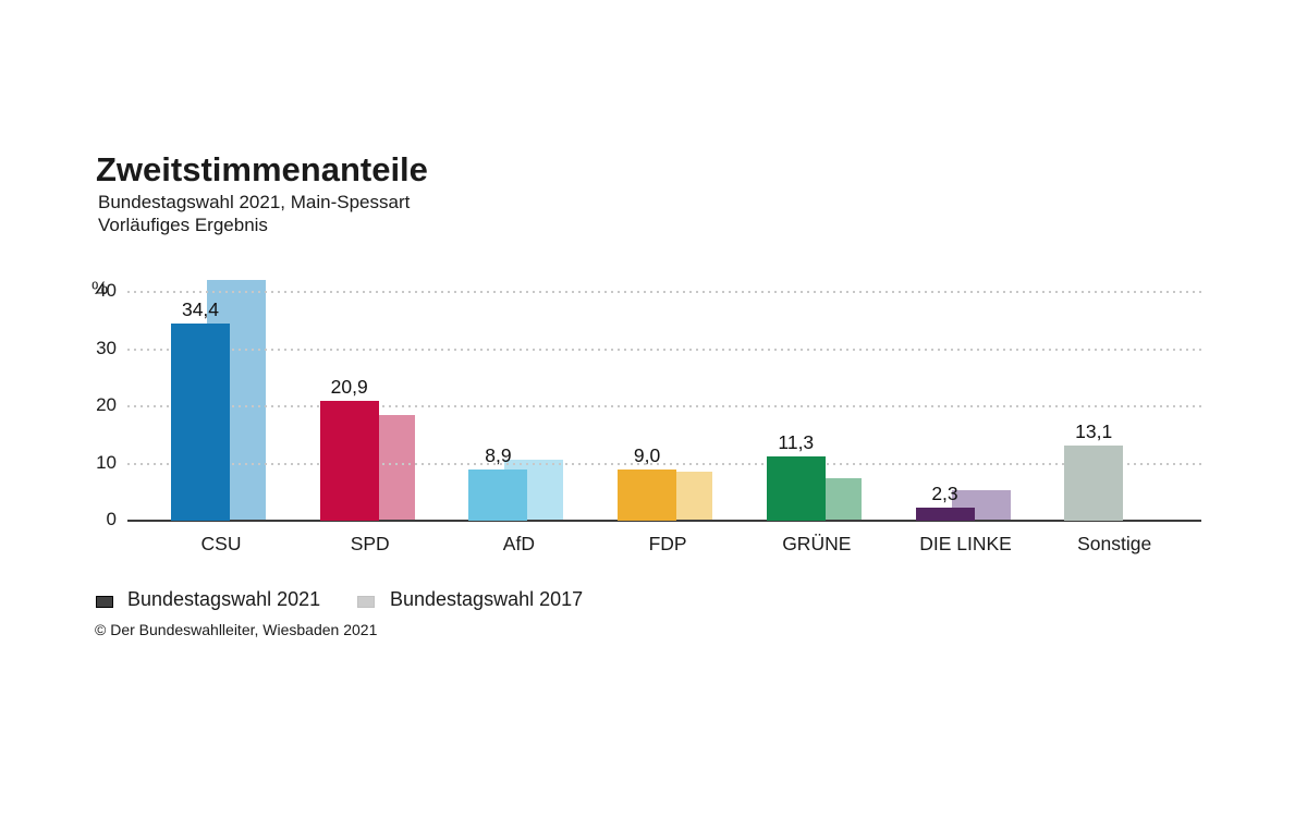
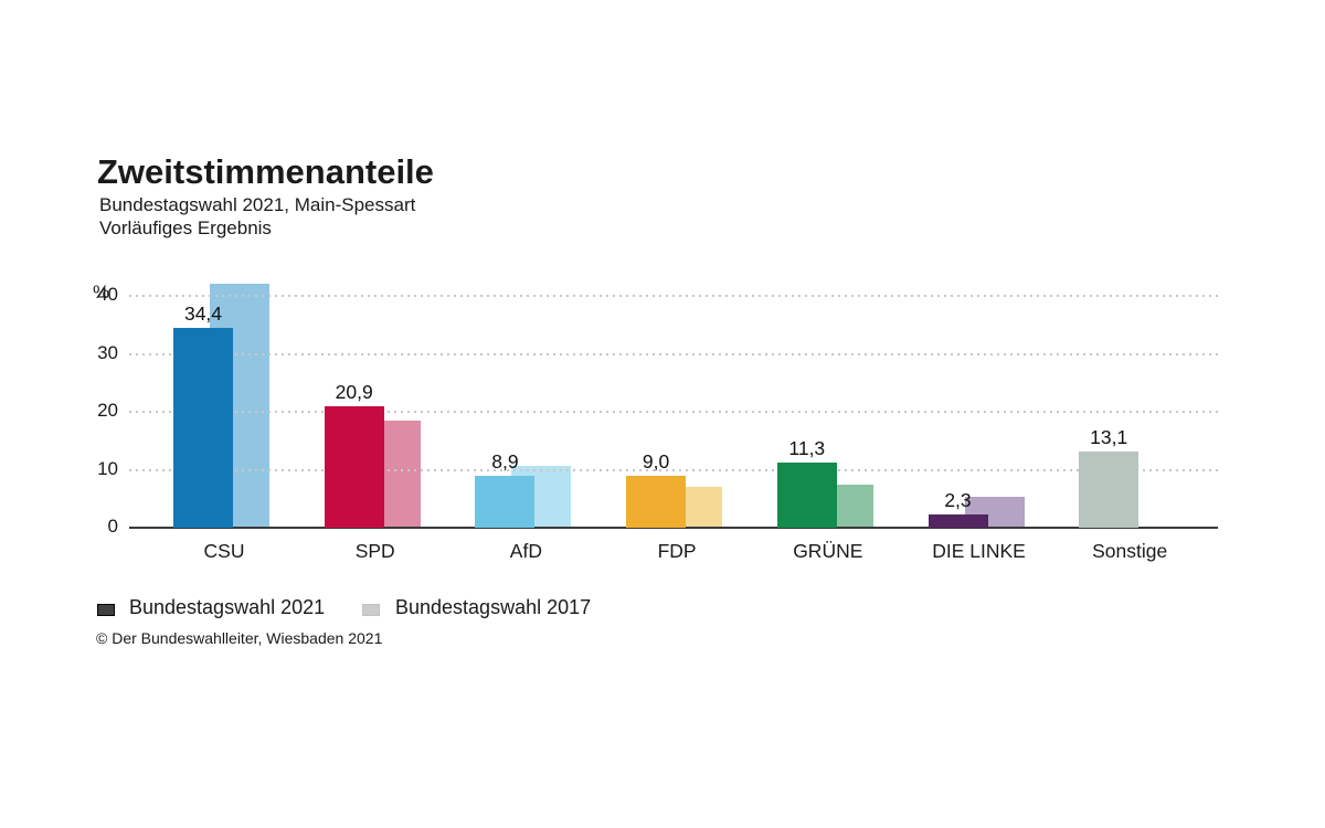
Bundestagswahl 2017/FDP: 9 -> 7
